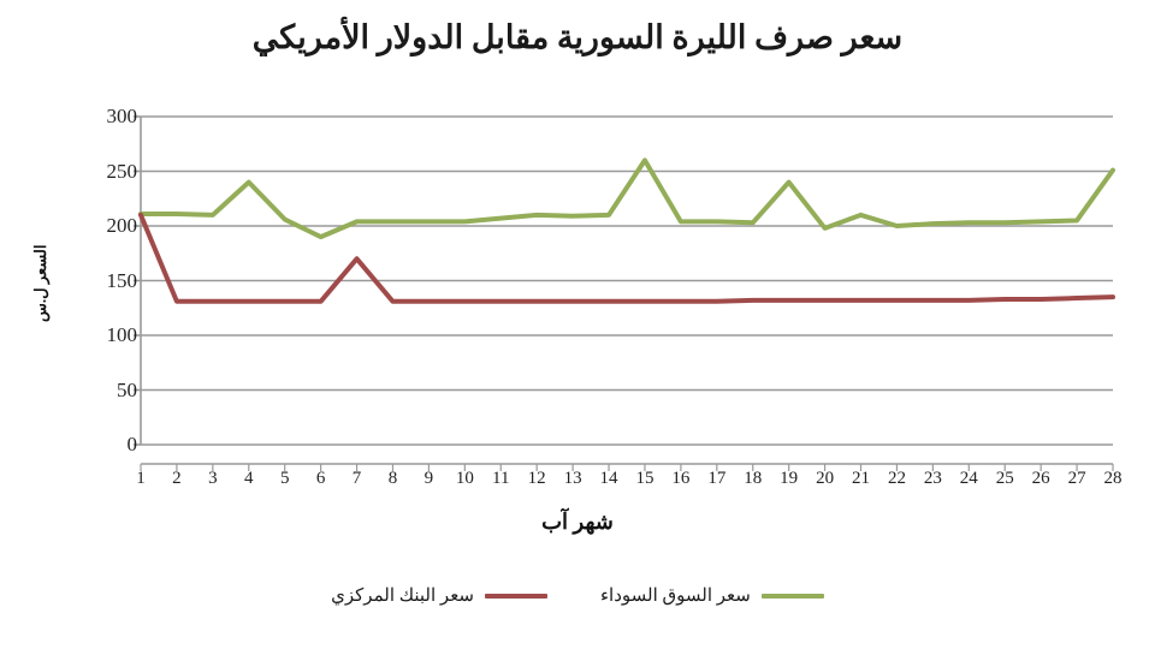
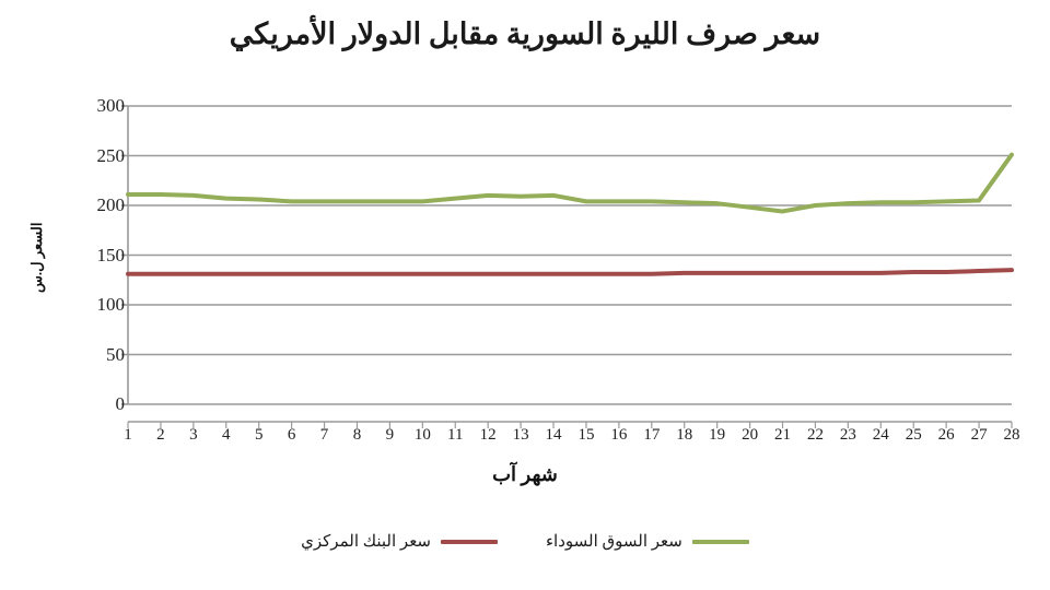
سعر البنك المركزي/1: 210 -> 130
سعر السوق السوداء/4: 240 -> 210
سعر السوق السوداء/6: 190 -> 200
سعر البنك المركزي/7: 170 -> 130
سعر السوق السوداء/15: 260 -> 200
سعر السوق السوداء/19: 240 -> 200
سعر السوق السوداء/21: 210 -> 190
